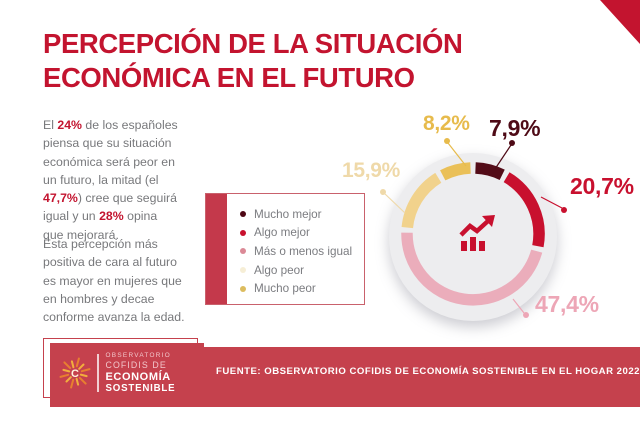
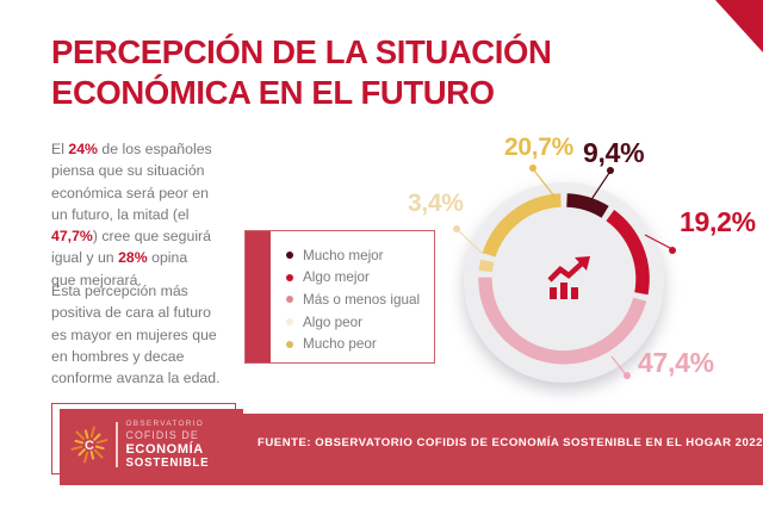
Mucho mejor: 7,9% -> 9,4%
Algo mejor: 20,7% -> 19,2%
Algo peor: 15,9% -> 3,4%
Mucho peor: 8,2% -> 20,7%
